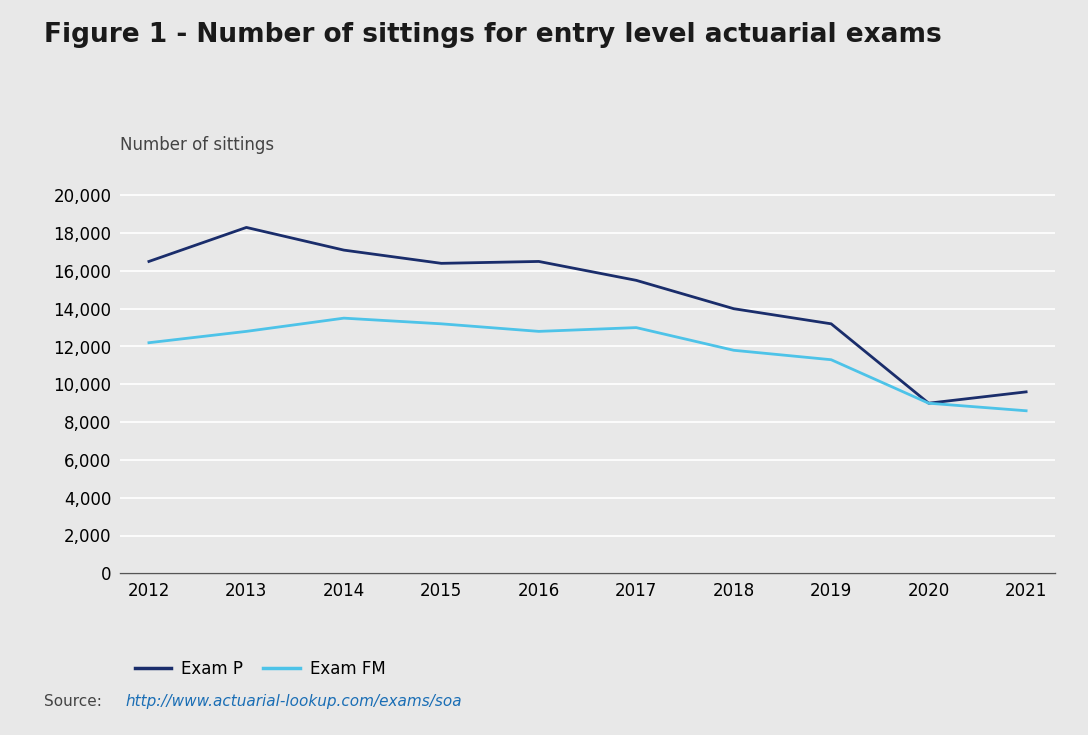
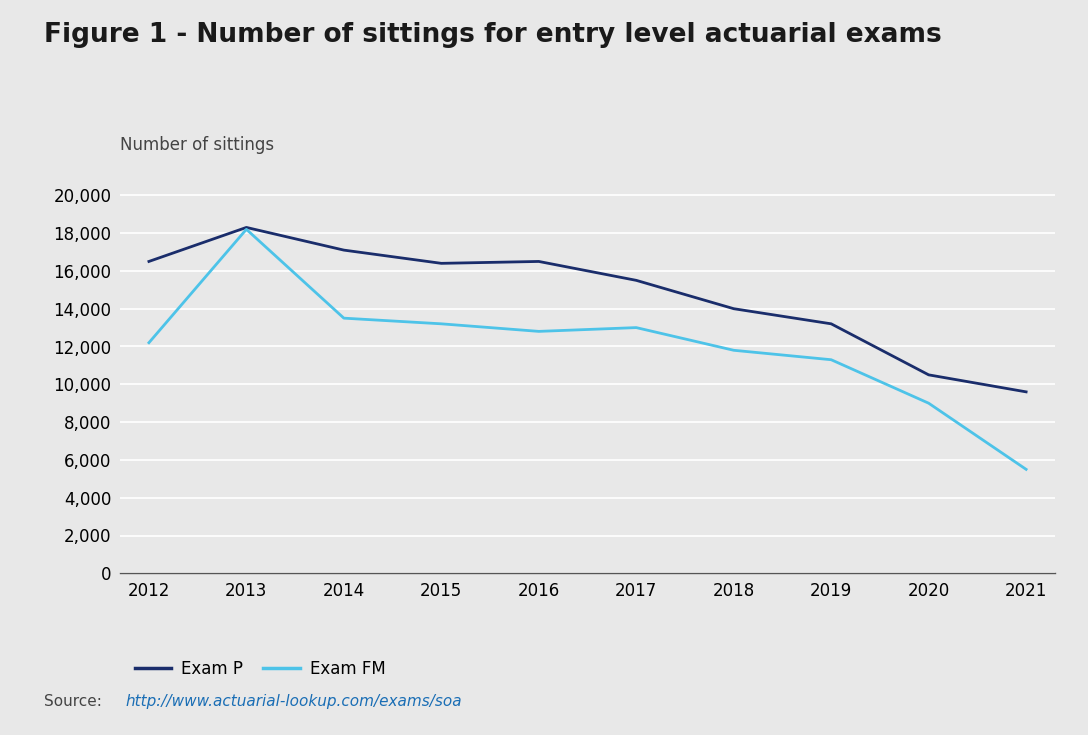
Exam FM/2013: 12,800 -> 18,200
Exam P/2020: 9,000 -> 10,500
Exam FM/2021: 8,600 -> 5,500
